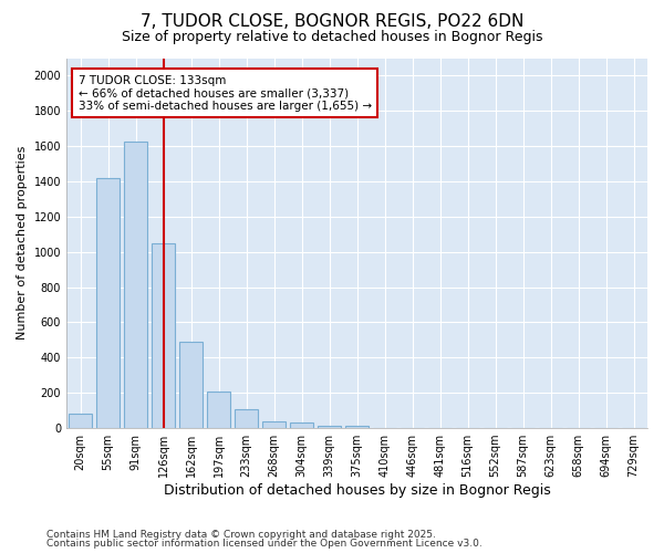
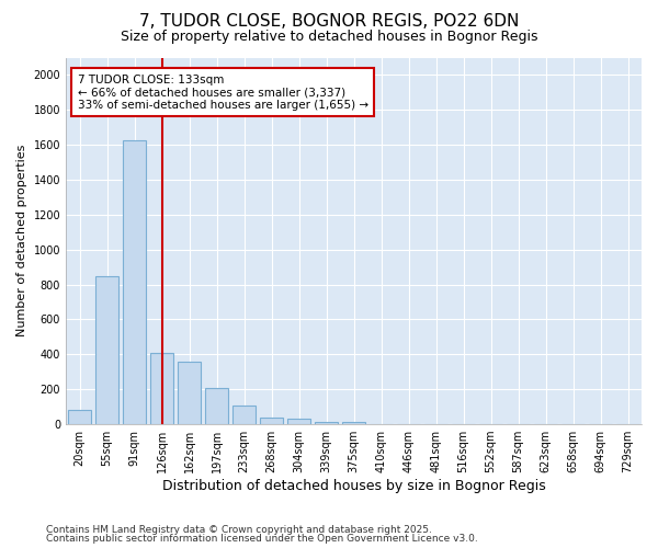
55sqm: 1420 -> 850
126sqm: 1050 -> 410
162sqm: 490 -> 360
